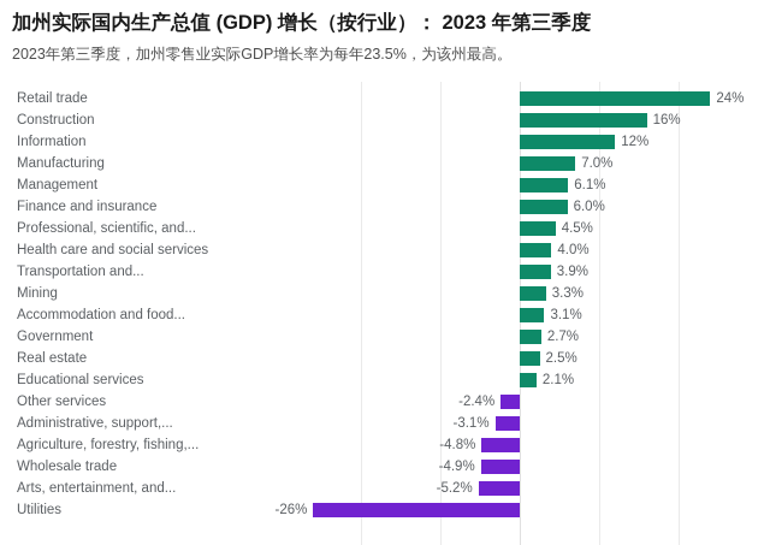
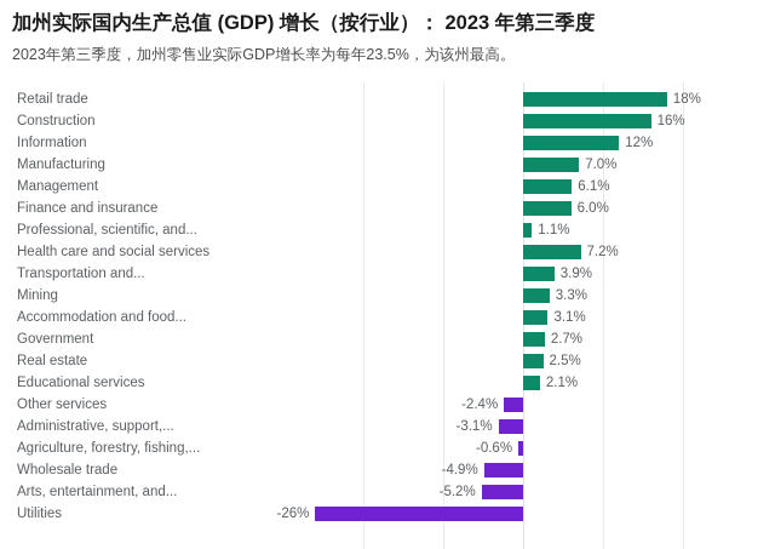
Retail trade: 24% -> 18%
Professional, scientific, and...: 4.5% -> 1.1%
Health care and social services: 4.0% -> 7.2%
Agriculture, forestry, fishing,...: -4.8% -> -0.6%
